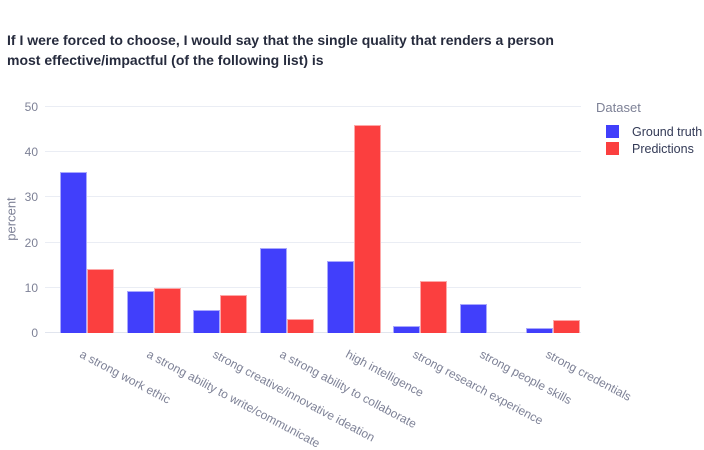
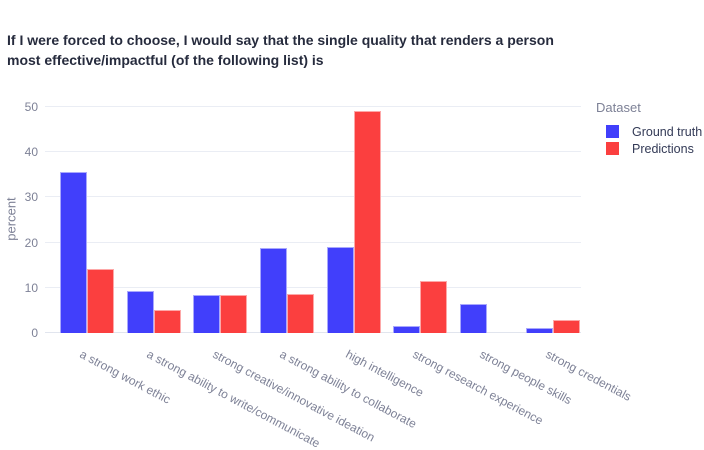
Predictions/a strong ability to write/communicate: 10 -> 5
Ground truth/strong creative/innovative ideation: 5 -> 8
Predictions/a strong ability to collaborate: 3 -> 9
Ground truth/high intelligence: 16 -> 19
Predictions/high intelligence: 46 -> 49
